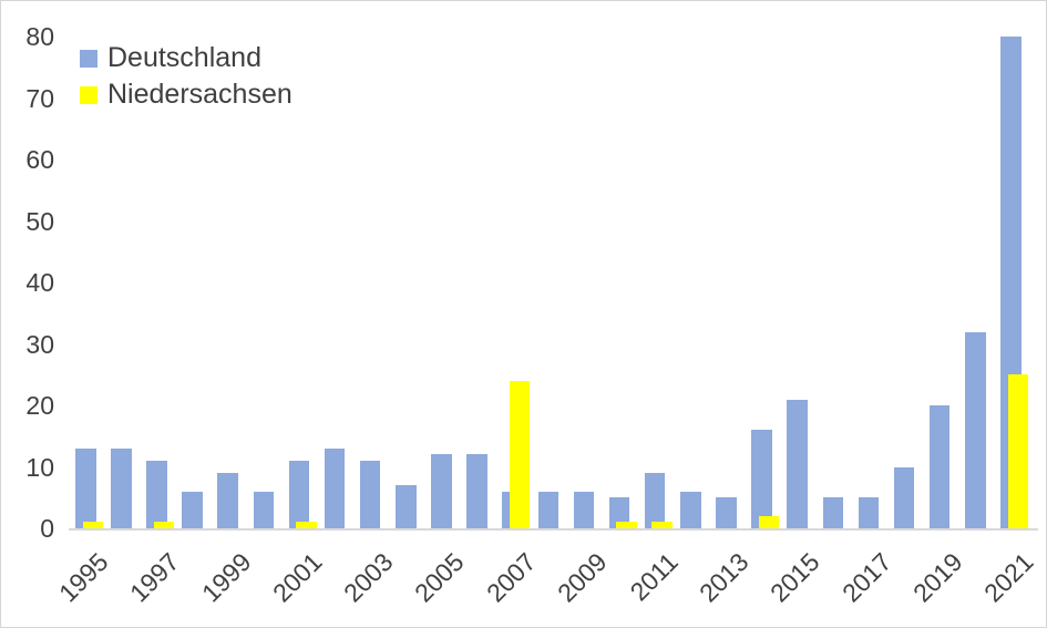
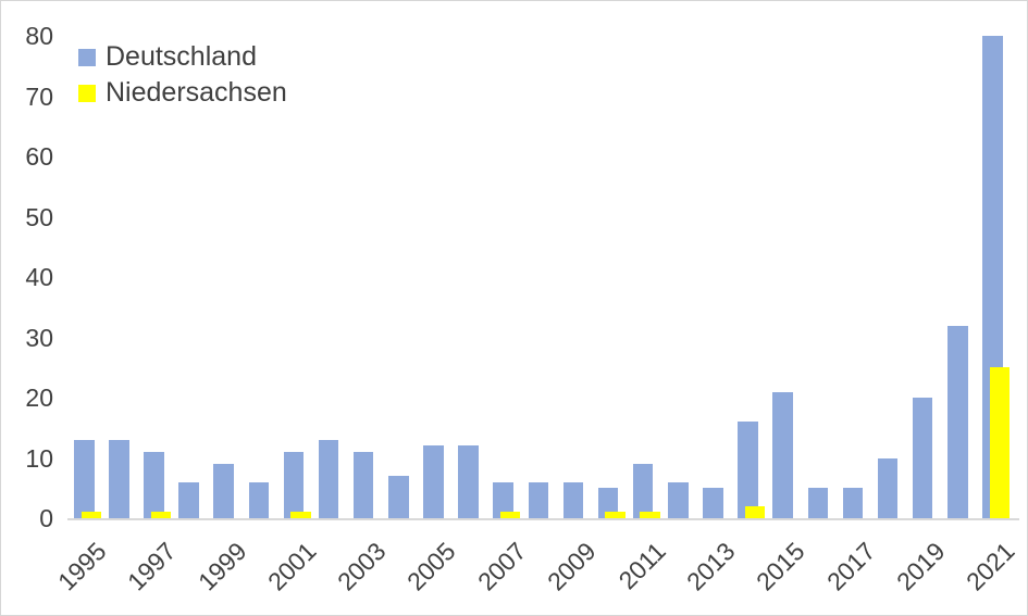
Niedersachsen/2007: 24 -> 1
